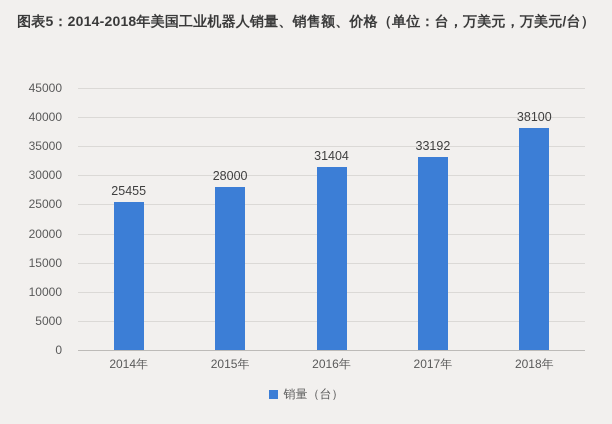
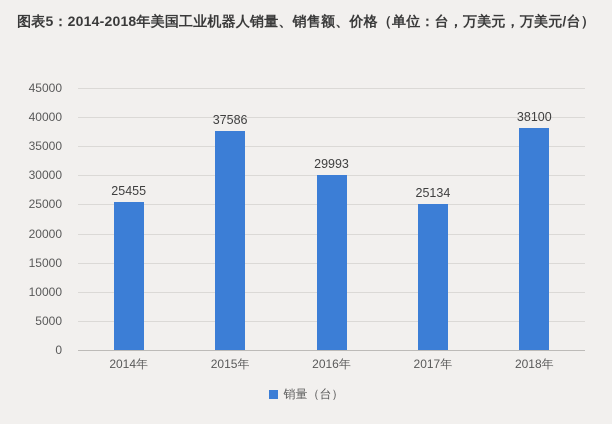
2015年: 28000 -> 37586
2016年: 31404 -> 29993
2017年: 33192 -> 25134
